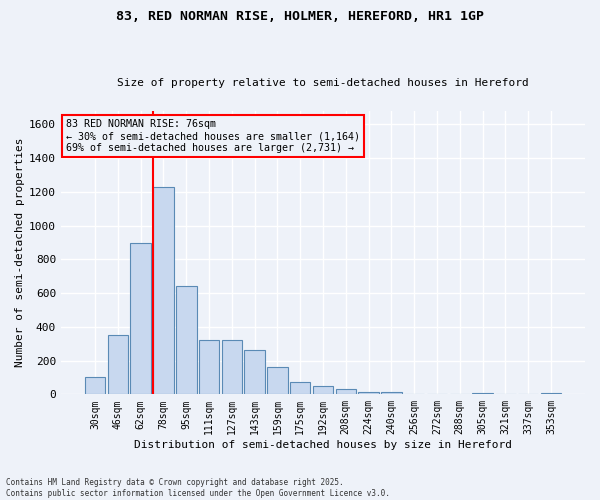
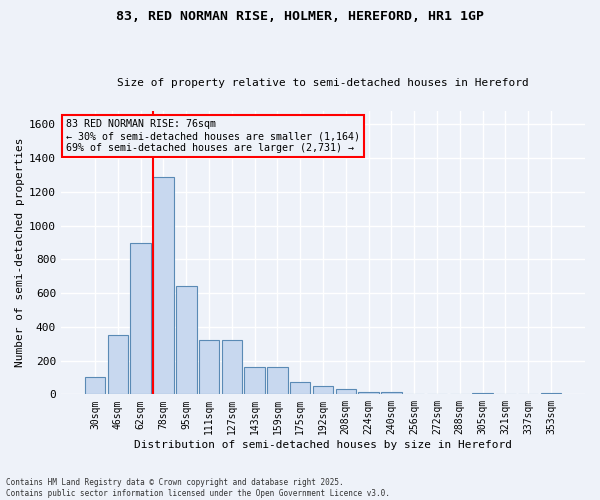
78sqm: 1230 -> 1290
143sqm: 260 -> 160
